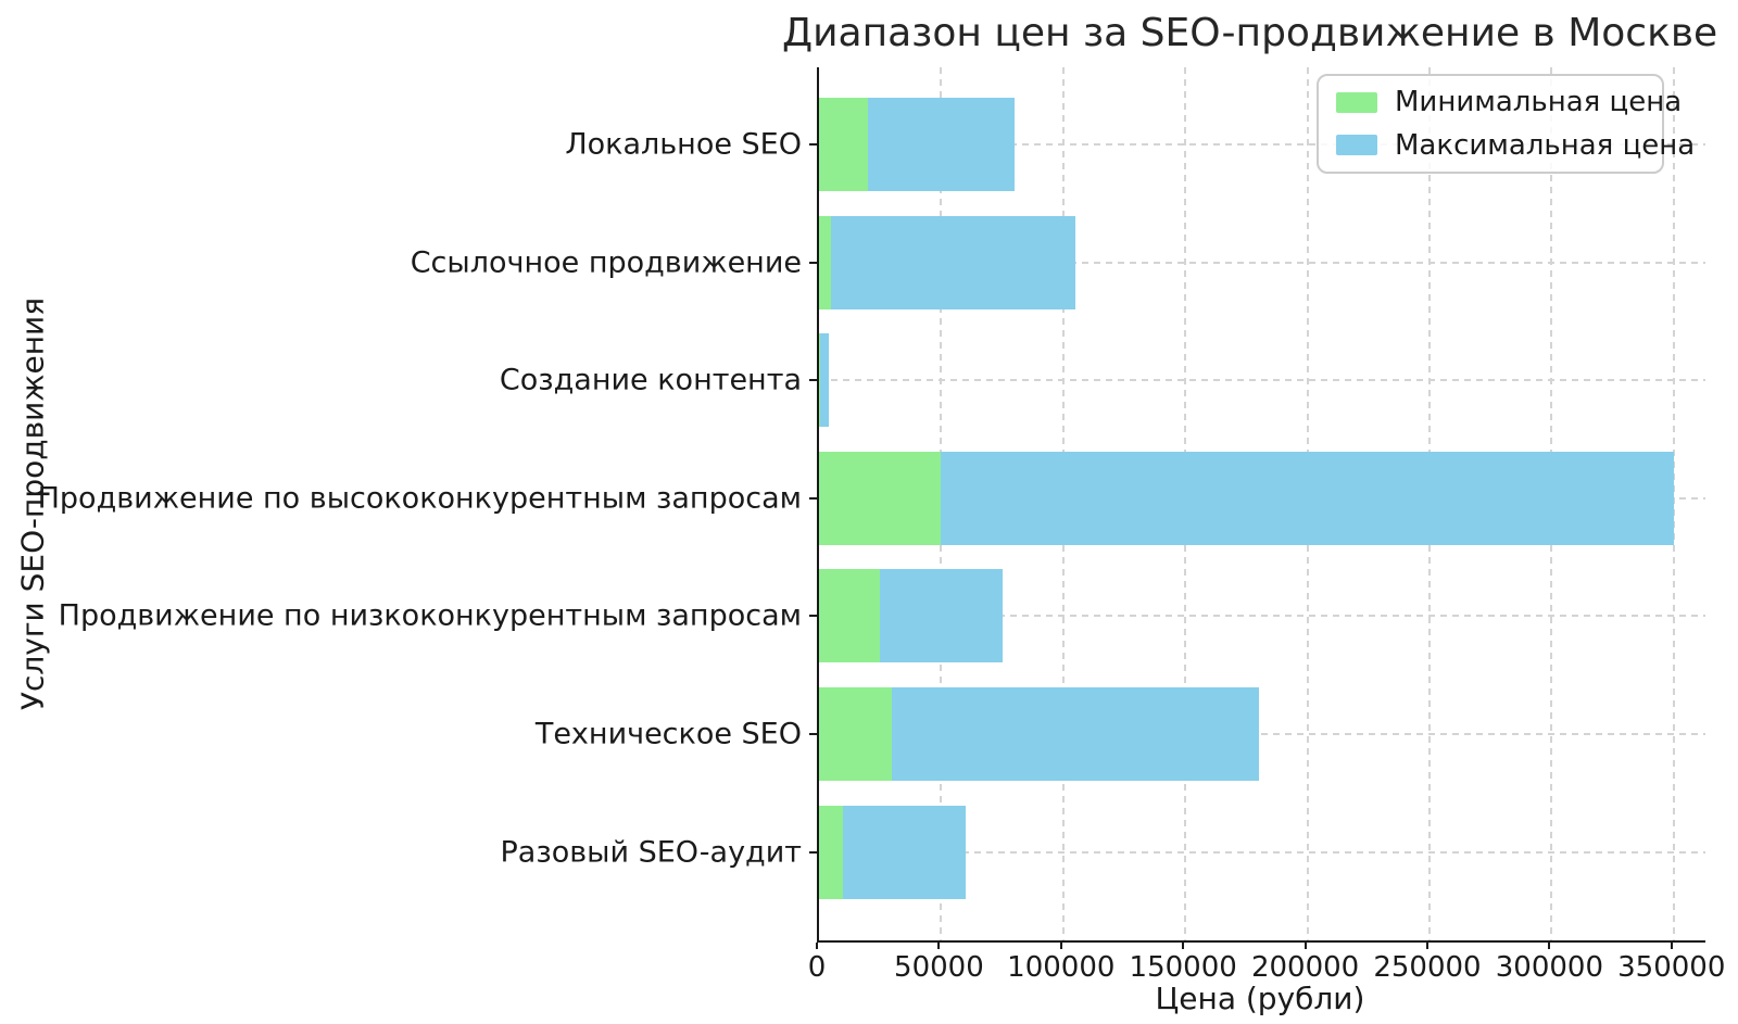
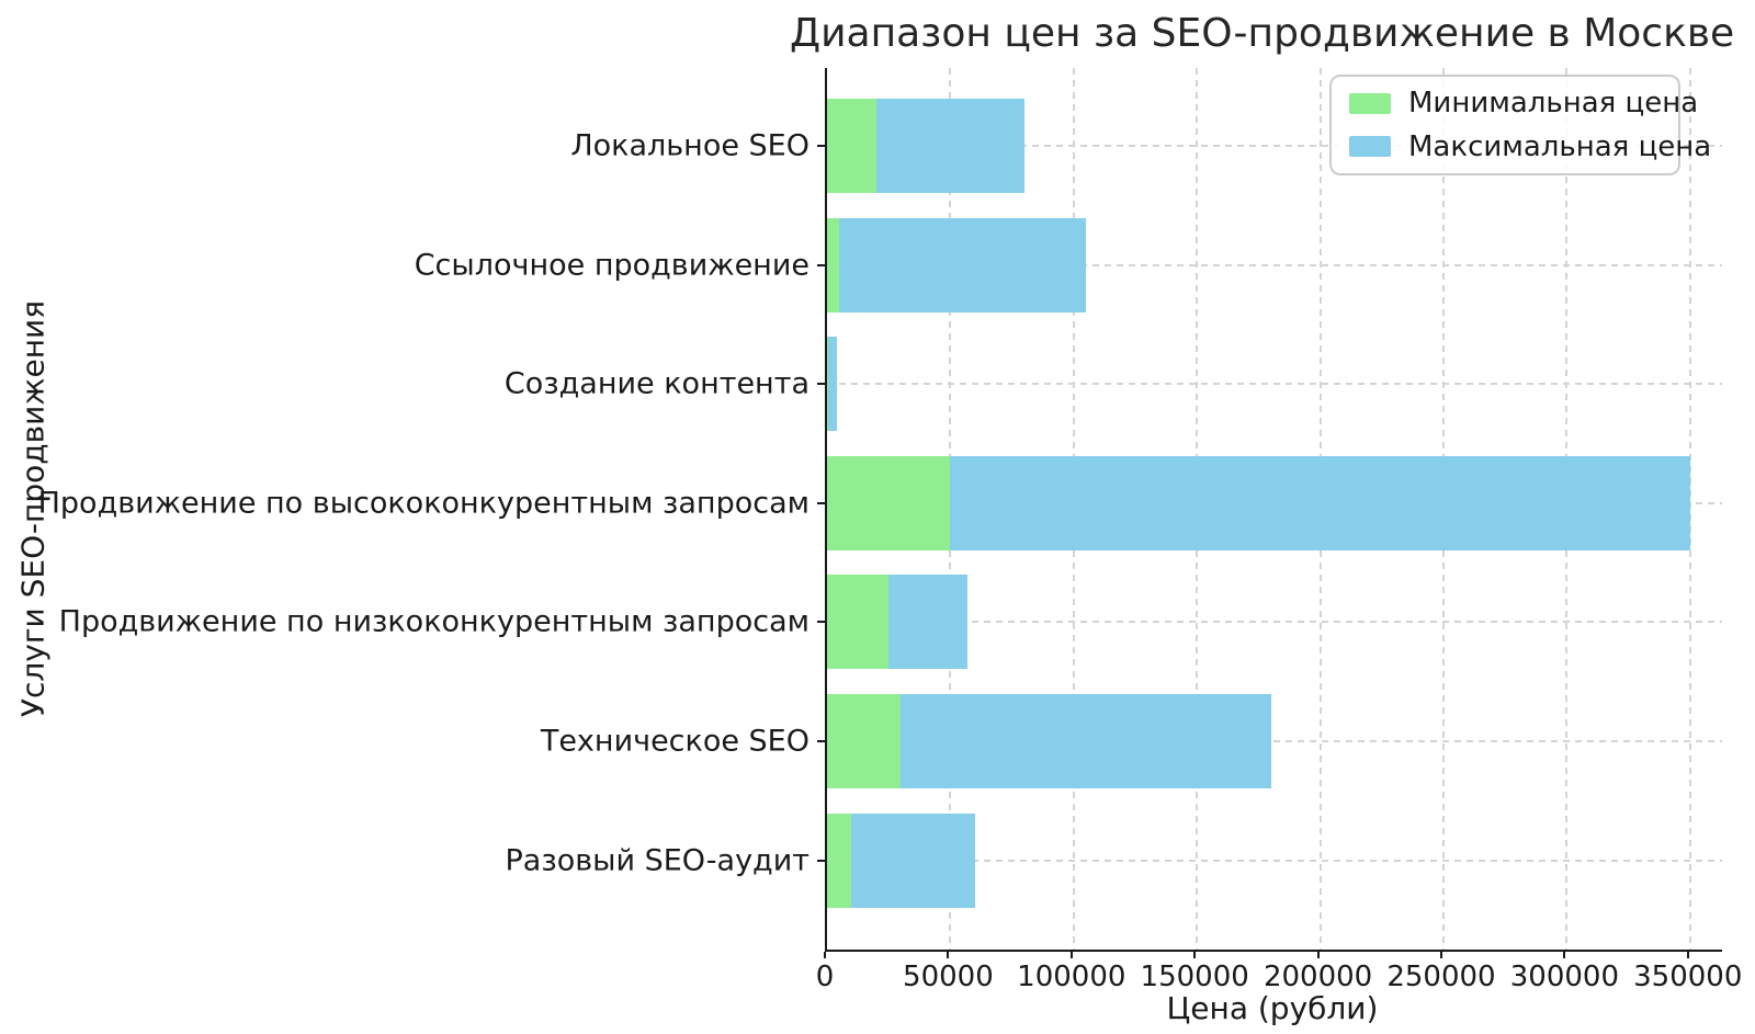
Максимальная цена/Продвижение по низкоконкурентным запросам: 75000 -> 57000
